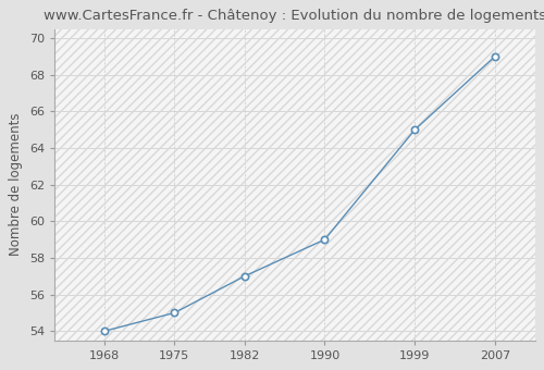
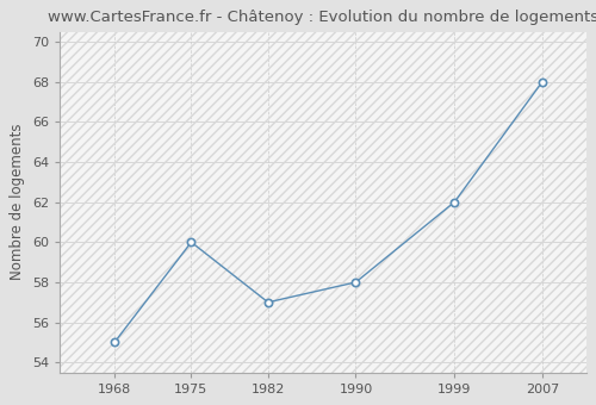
1968: 54 -> 55
1975: 55 -> 60
1990: 59 -> 58
1999: 65 -> 62
2007: 69 -> 68
